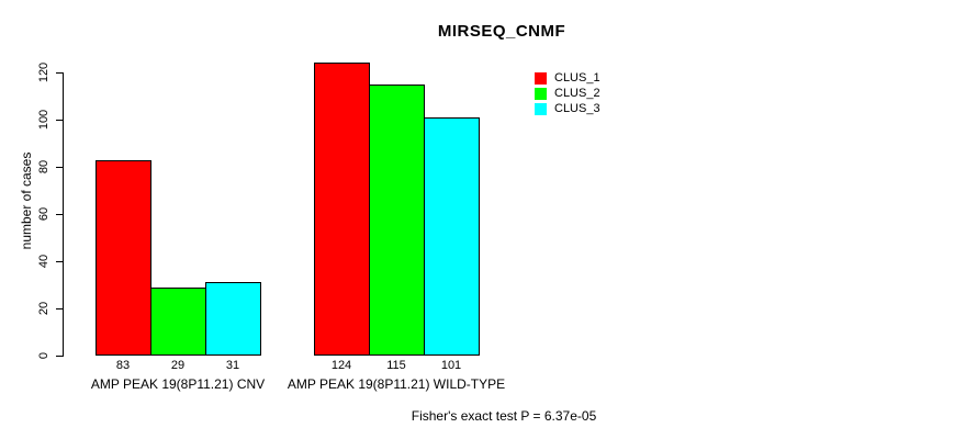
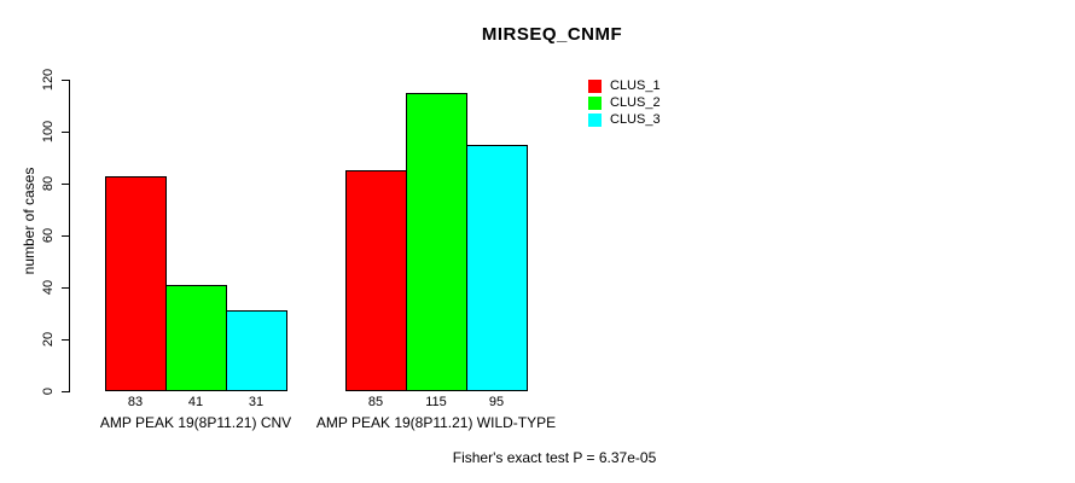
CLUS_2/AMP PEAK 19(8P11.21) CNV: 29 -> 41
CLUS_1/AMP PEAK 19(8P11.21) WILD-TYPE: 124 -> 85
CLUS_3/AMP PEAK 19(8P11.21) WILD-TYPE: 101 -> 95
